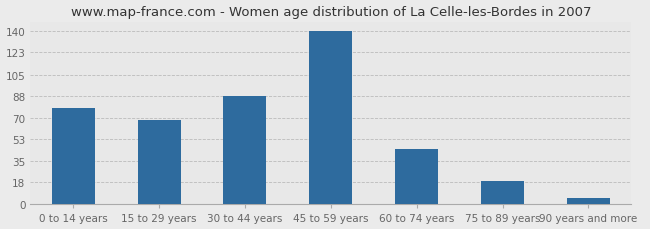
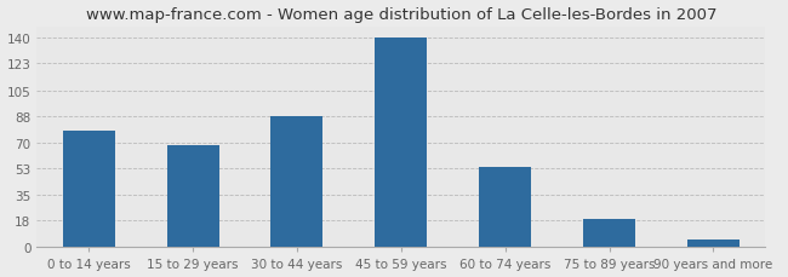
60 to 74 years: 45 -> 54
